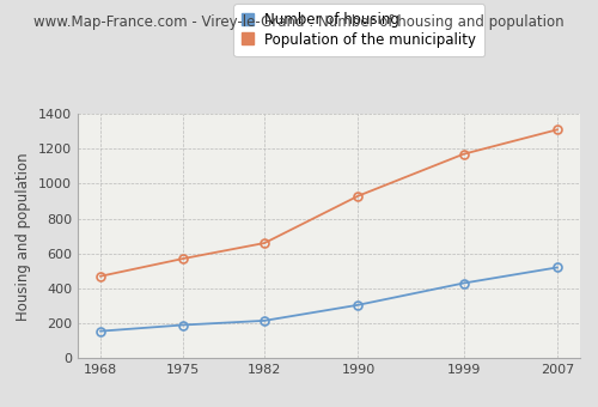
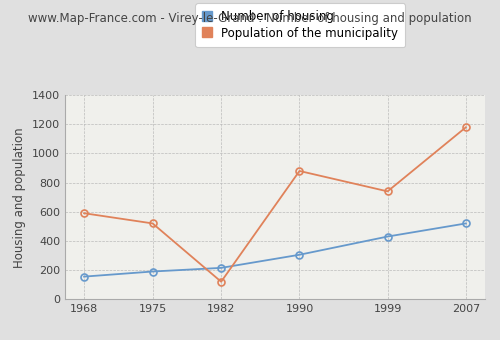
Population of the municipality/1968: 470 -> 590
Population of the municipality/1975: 570 -> 520
Population of the municipality/1982: 660 -> 120
Population of the municipality/1990: 930 -> 880
Population of the municipality/1999: 1170 -> 740
Population of the municipality/2007: 1310 -> 1180
